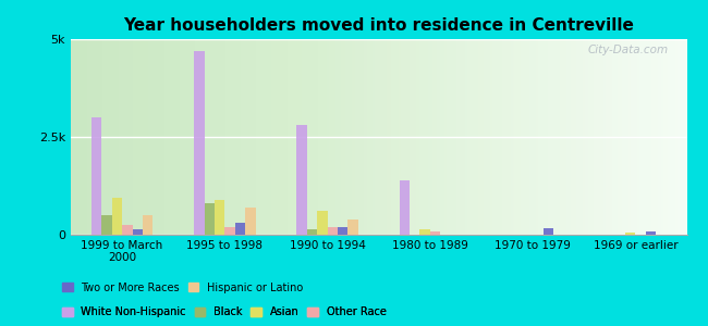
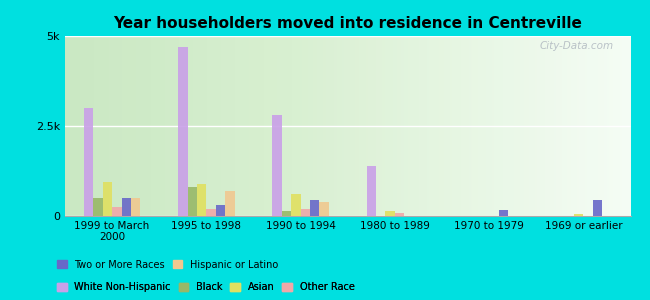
Two or More Races/1999 to March 2000: 0.15k -> 0.50k
Two or More Races/1990 to 1994: 0.20k -> 0.45k
Two or More Races/1969 or earlier: 0.08k -> 0.45k
